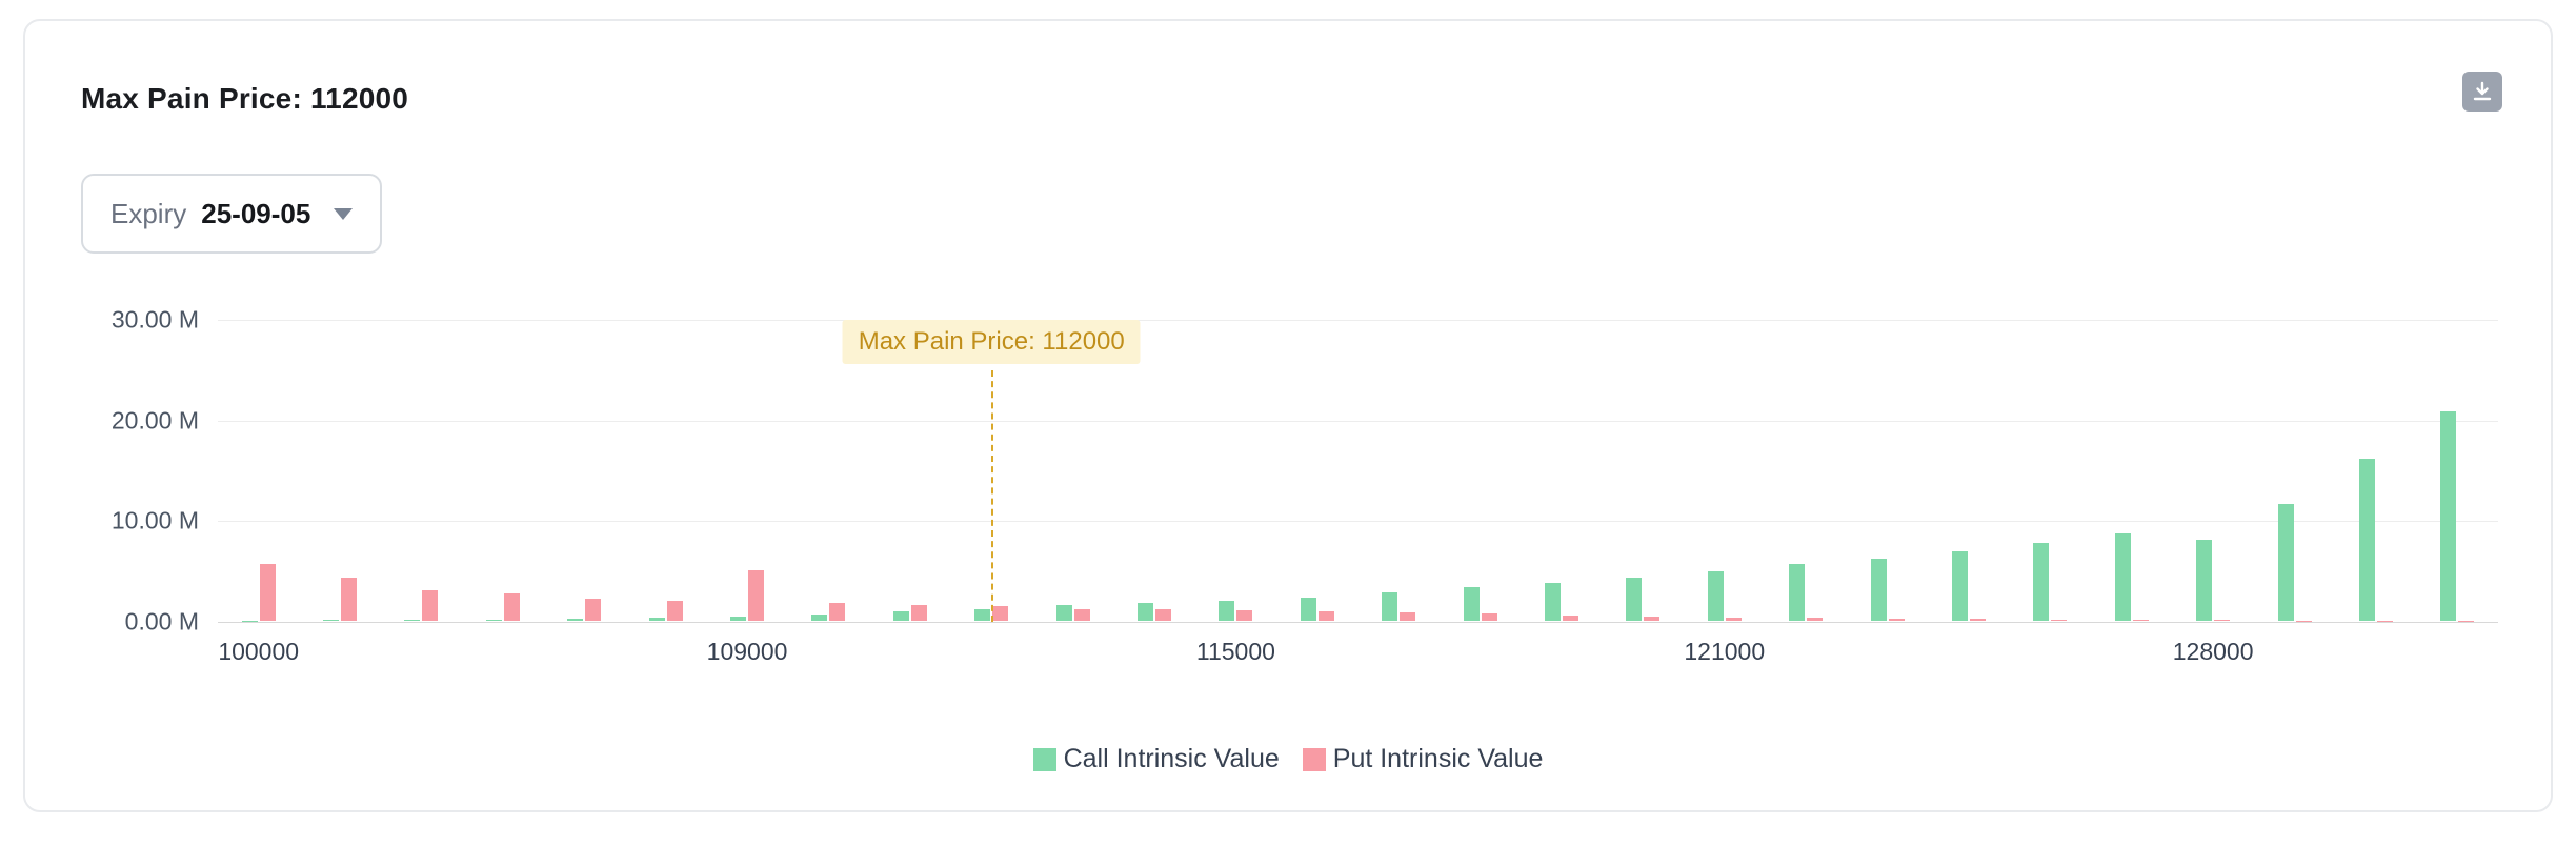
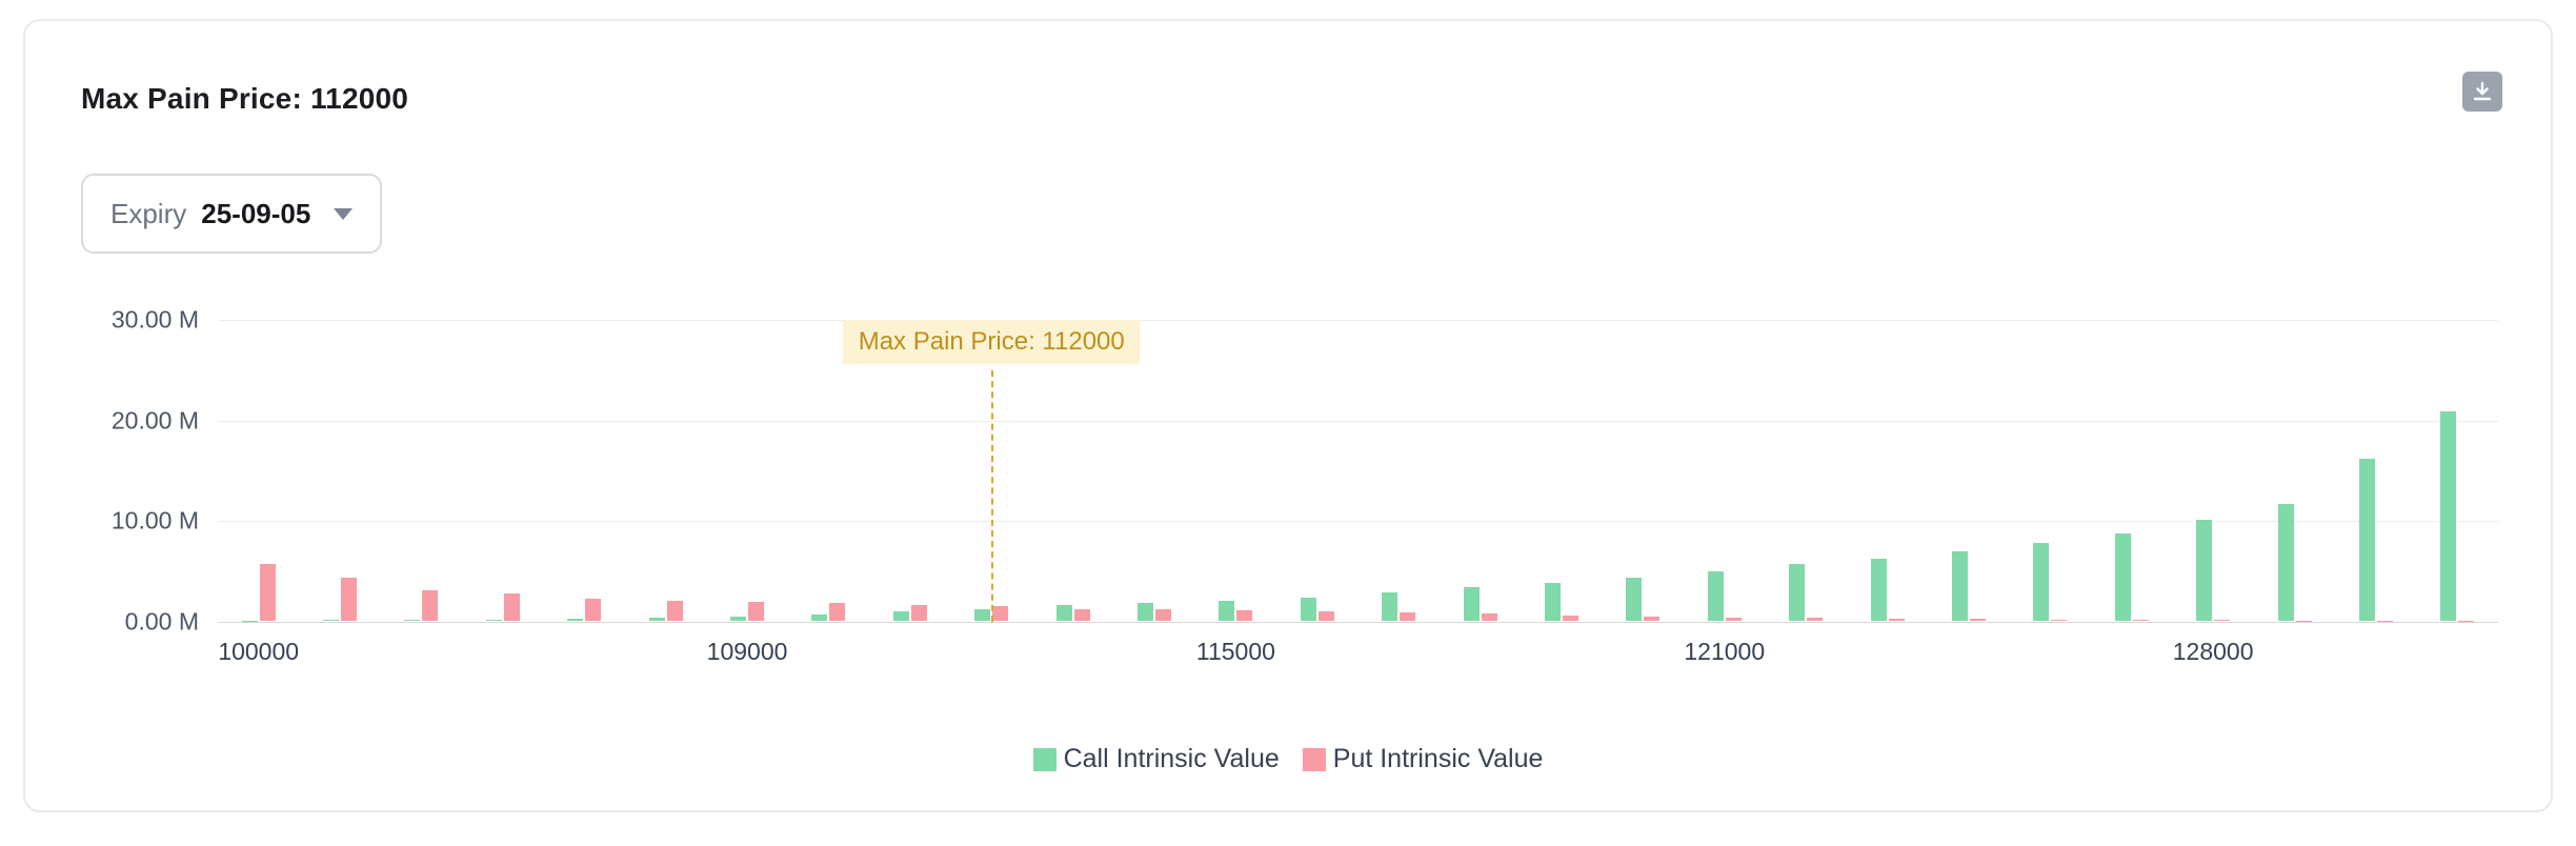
Put Intrinsic Value/109000: 5M -> 2M
Call Intrinsic Value/128000: 8M -> 10M
